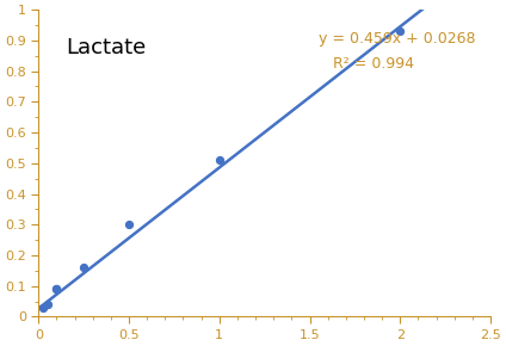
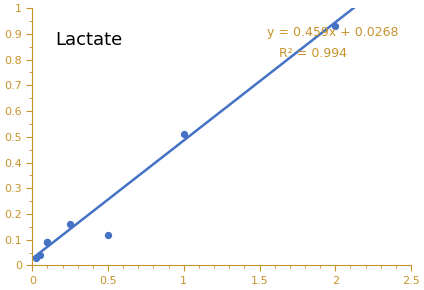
0.5: 0.30 -> 0.12
